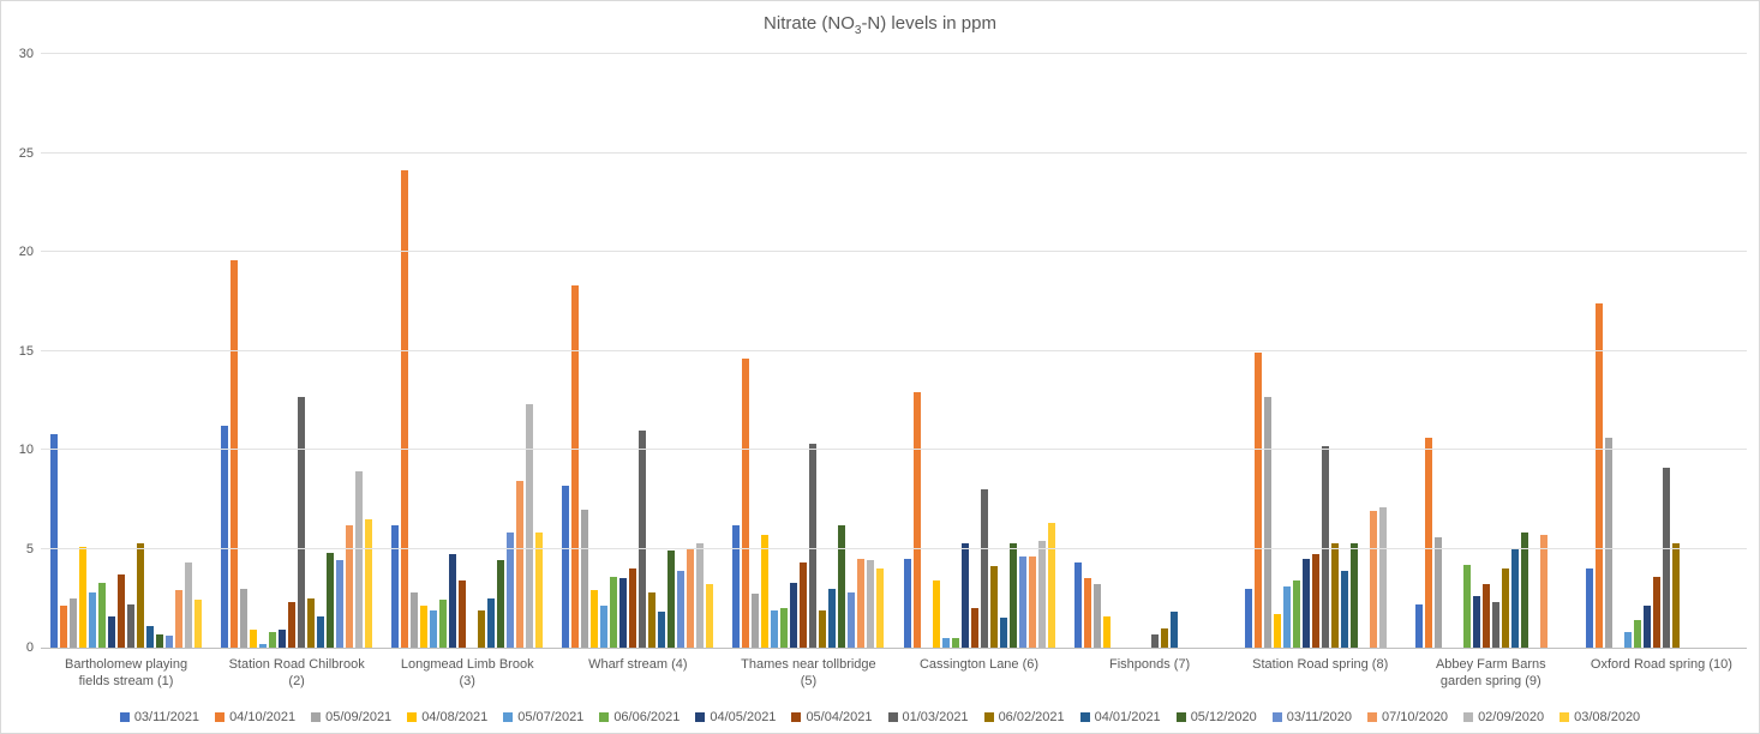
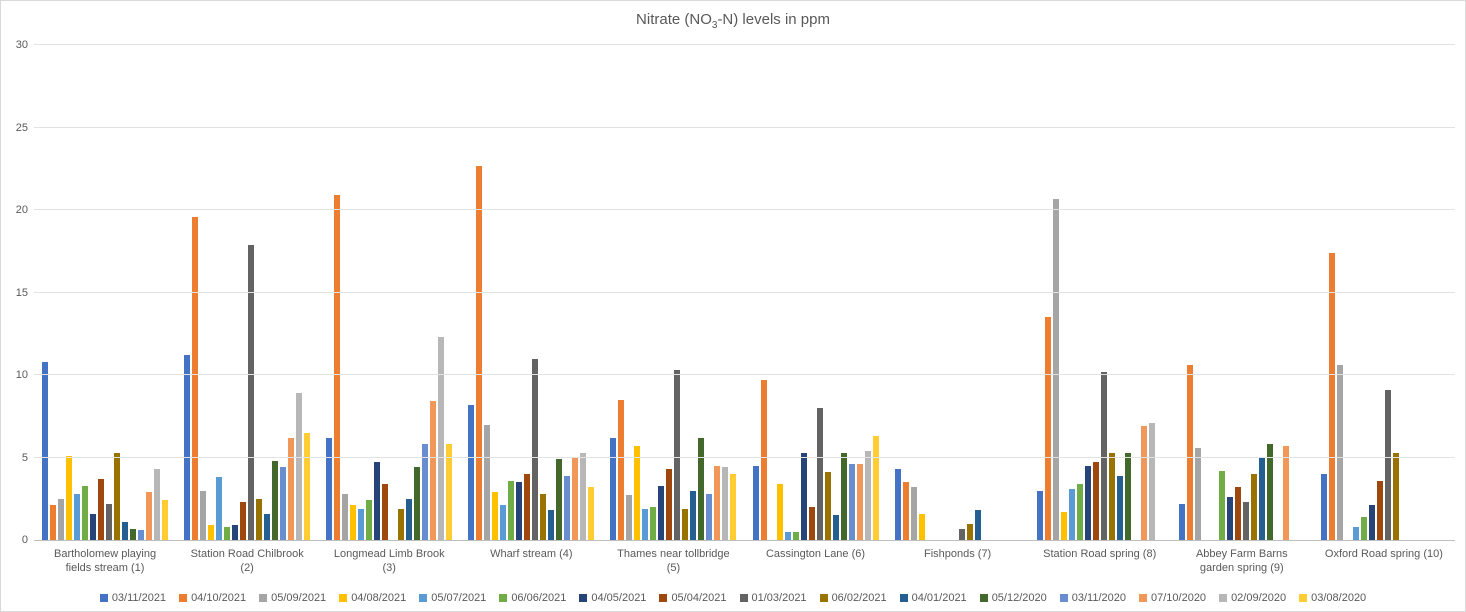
05/07/2021/Station Road Chilbrook (2): 0.2 -> 3.8
01/03/2021/Station Road Chilbrook (2): 12.7 -> 17.9
04/10/2021/Longmead Limb Brook (3): 24.1 -> 20.9
04/10/2021/Wharf stream (4): 18.3 -> 22.7
04/10/2021/Thames near tollbridge (5): 14.6 -> 8.5
04/10/2021/Cassington Lane (6): 12.9 -> 9.7
04/10/2021/Station Road spring (8): 14.9 -> 13.5
05/09/2021/Station Road spring (8): 12.7 -> 20.7
